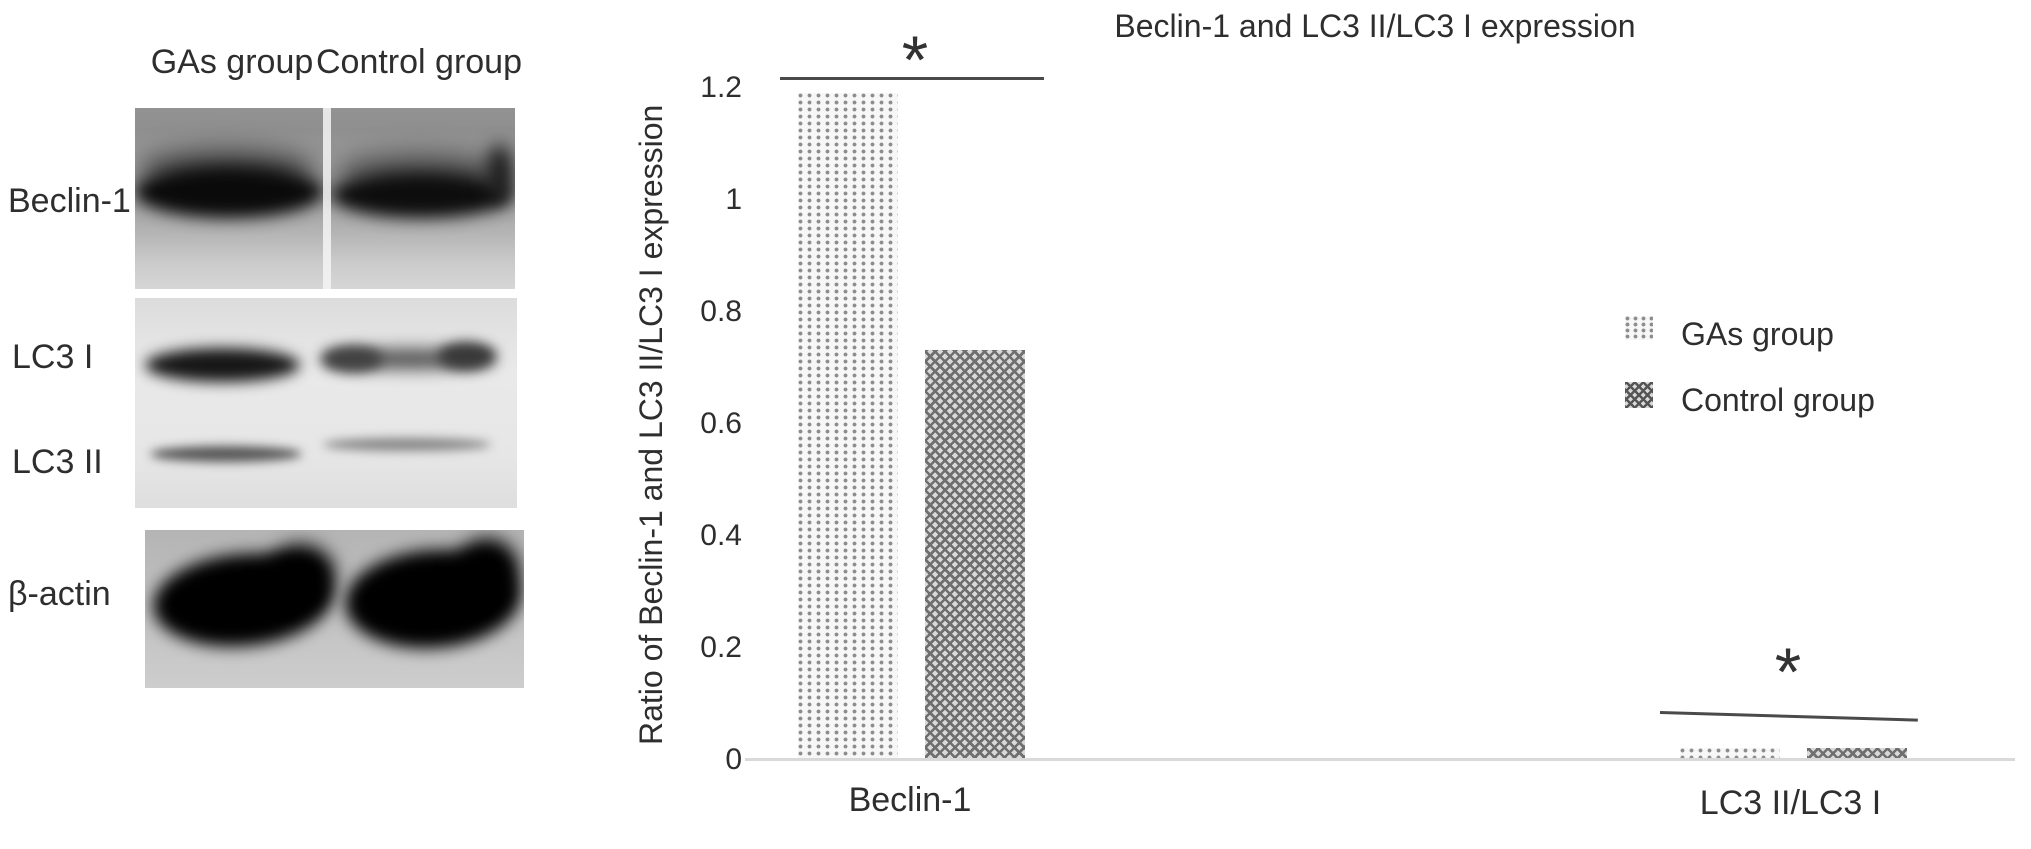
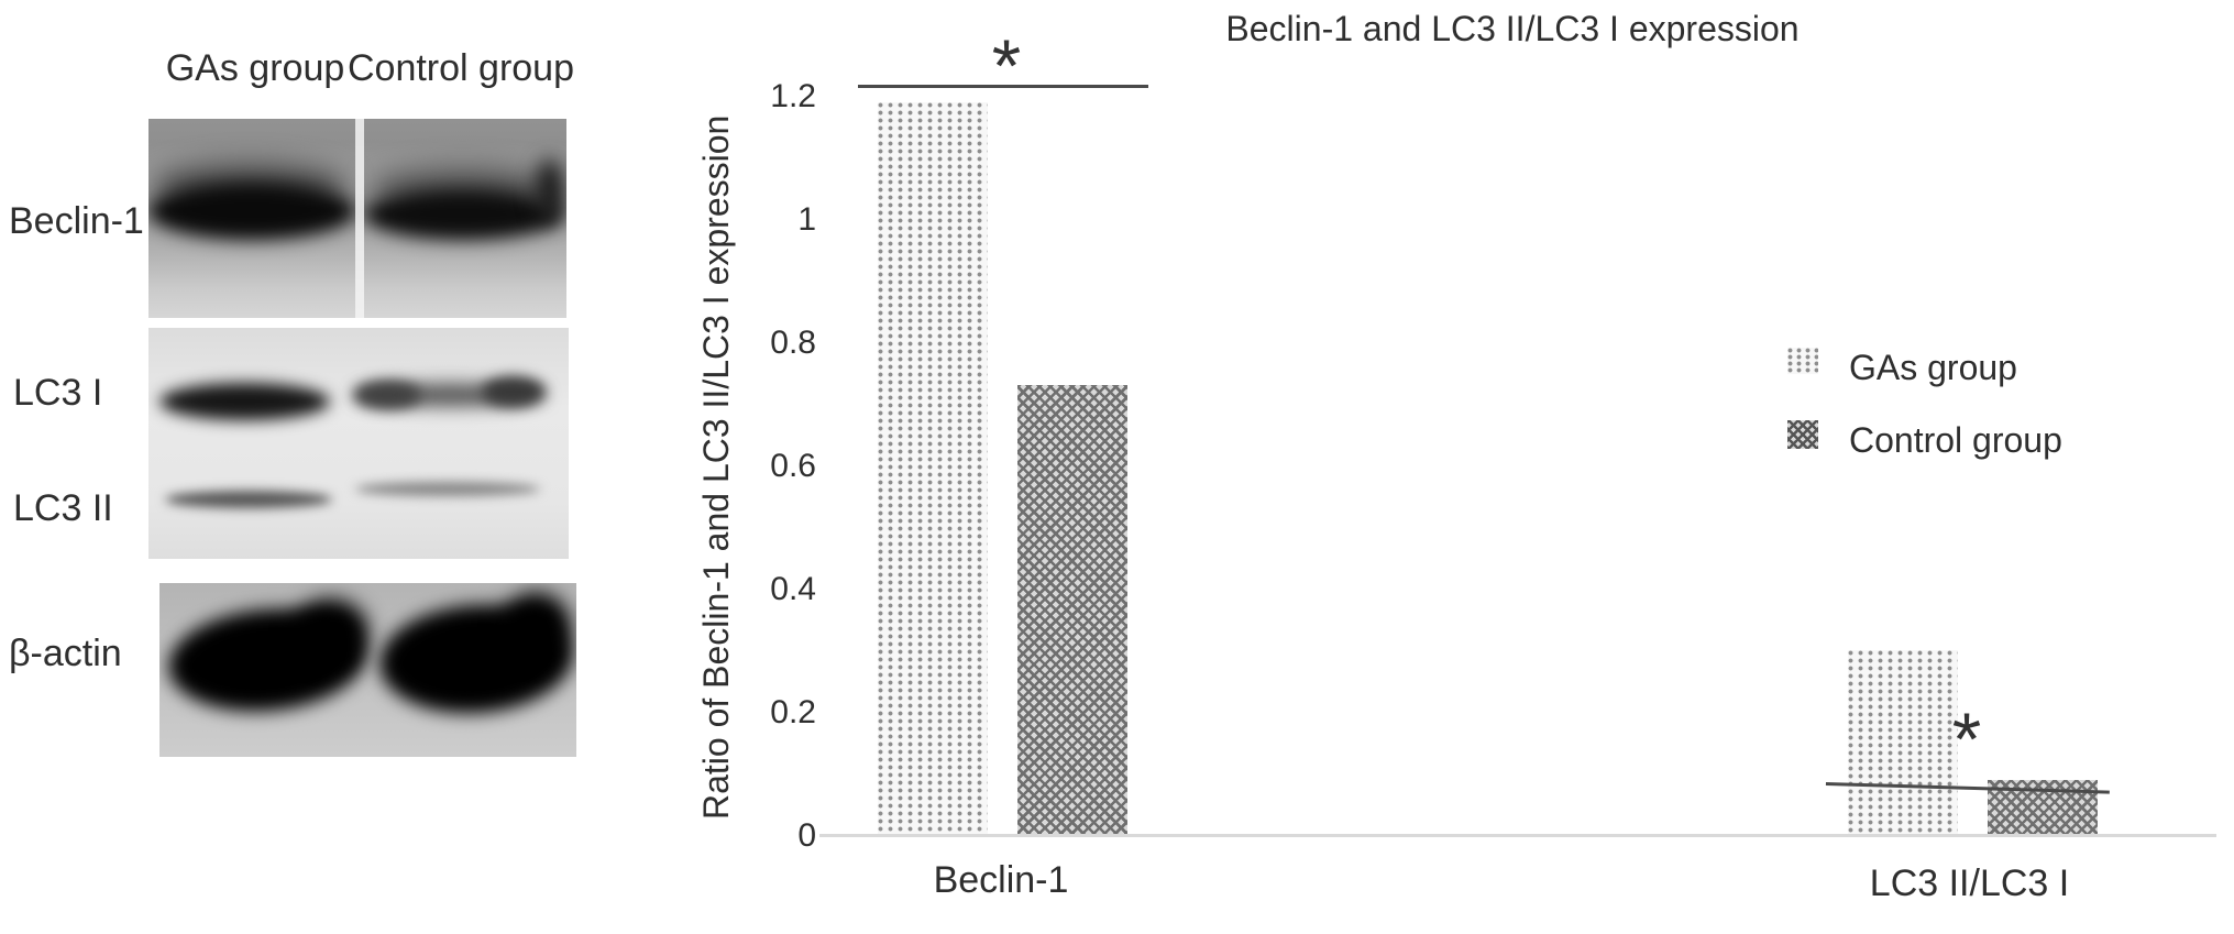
GAs group/LC3 II/LC3 I: 0.02 -> 0.30
Control group/LC3 II/LC3 I: 0.02 -> 0.09
